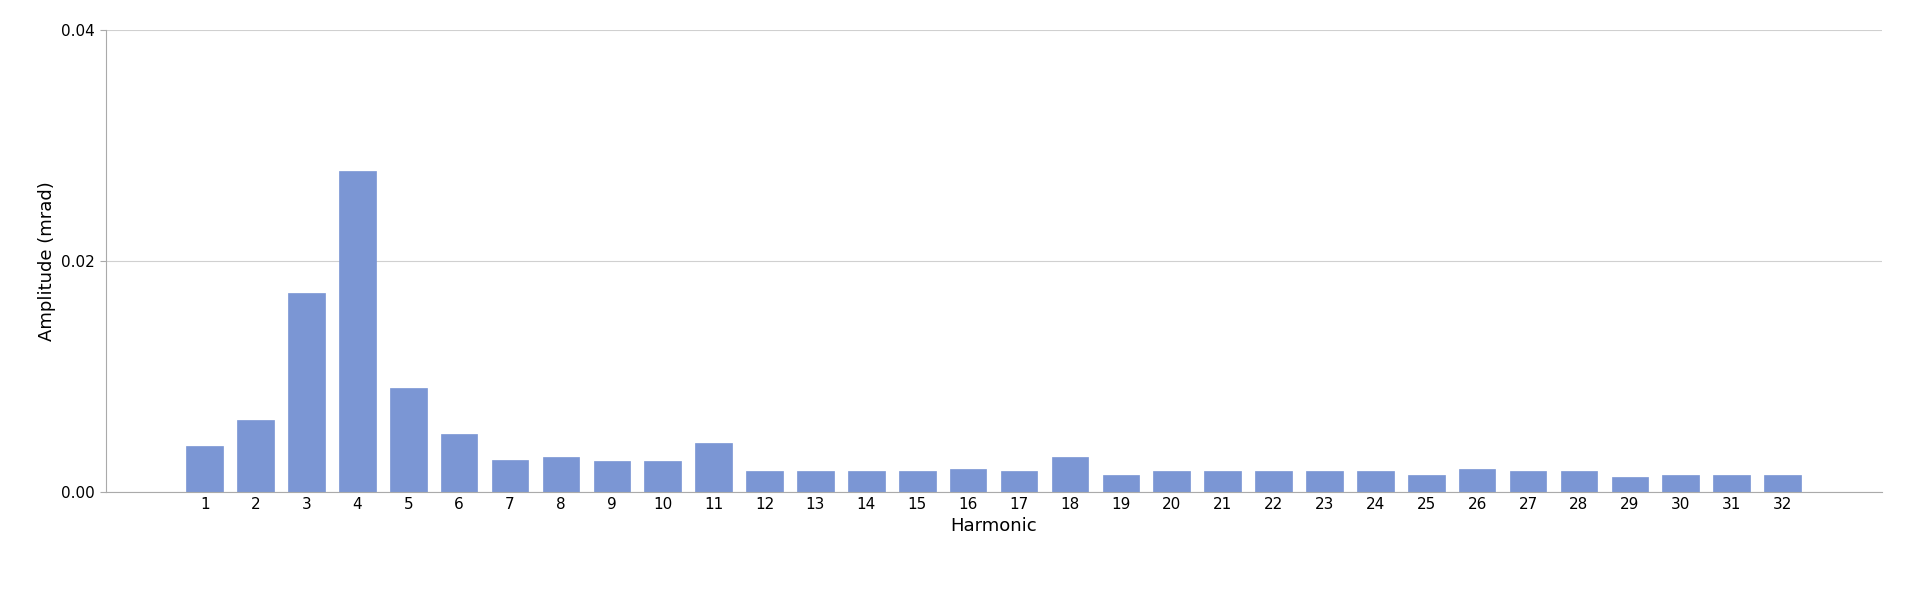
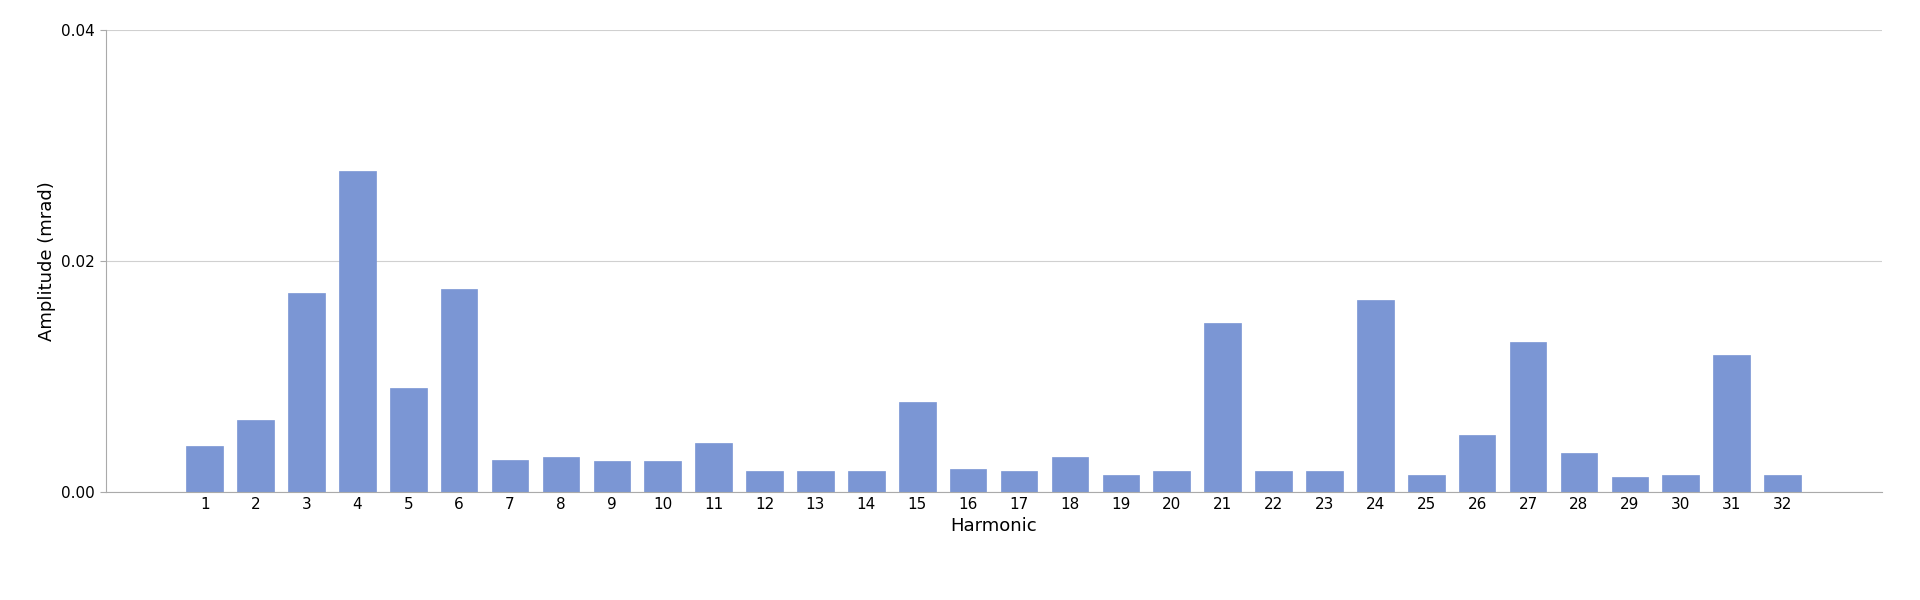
6: 0.0050 -> 0.0176
15: 0.0018 -> 0.0078
21: 0.0018 -> 0.0146
24: 0.0018 -> 0.0166
26: 0.0020 -> 0.0049
27: 0.0018 -> 0.0130
28: 0.0018 -> 0.0034
31: 0.0015 -> 0.0119
